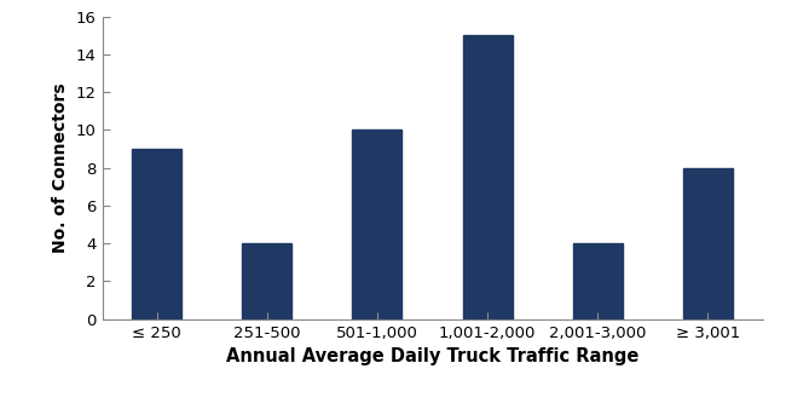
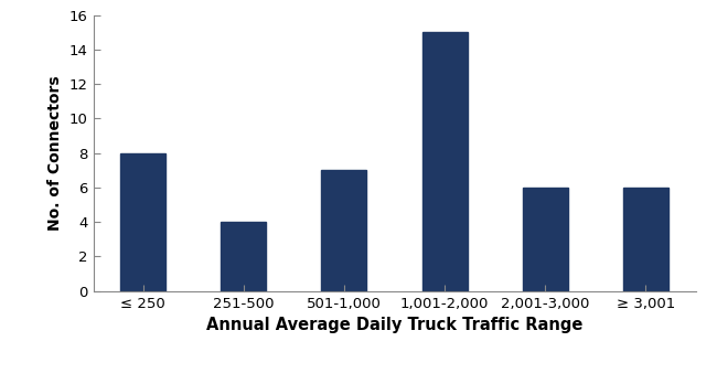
≤ 250: 9 -> 8
501-1,000: 10 -> 7
2,001-3,000: 4 -> 6
≥ 3,001: 8 -> 6
